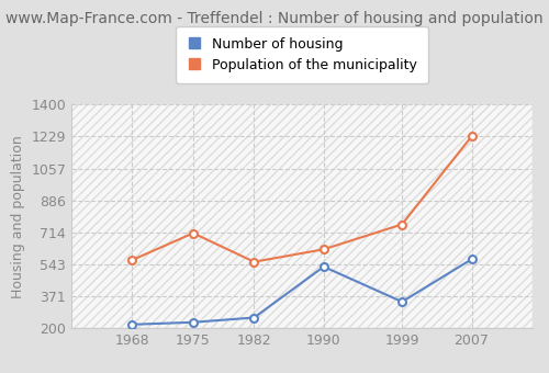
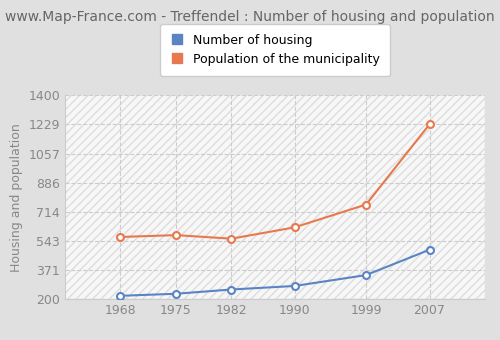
Population of the municipality/1975: 710 -> 580
Number of housing/1990: 530 -> 280
Number of housing/2007: 570 -> 490
